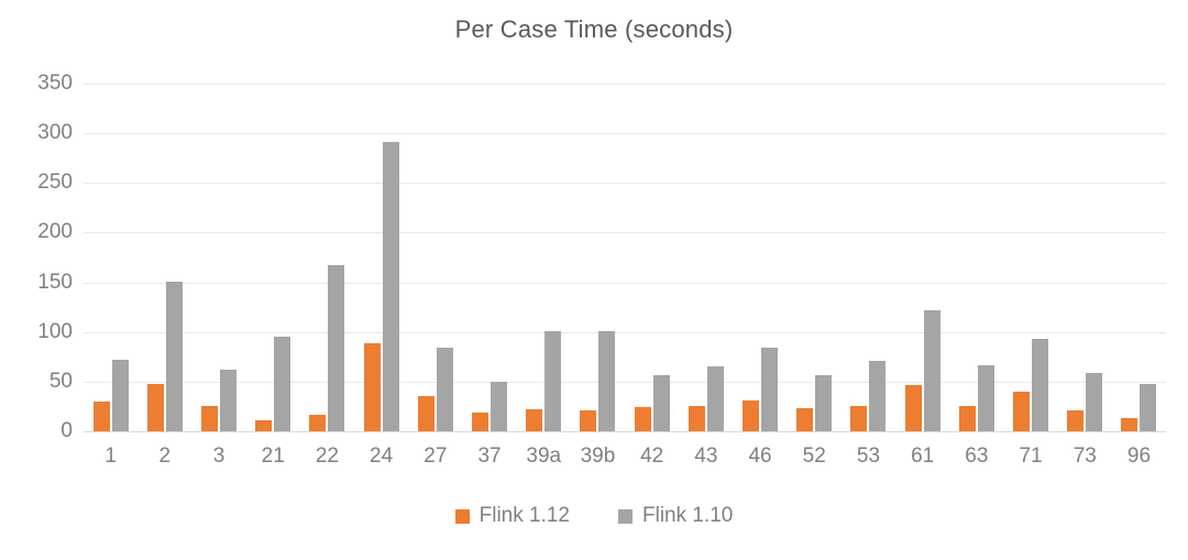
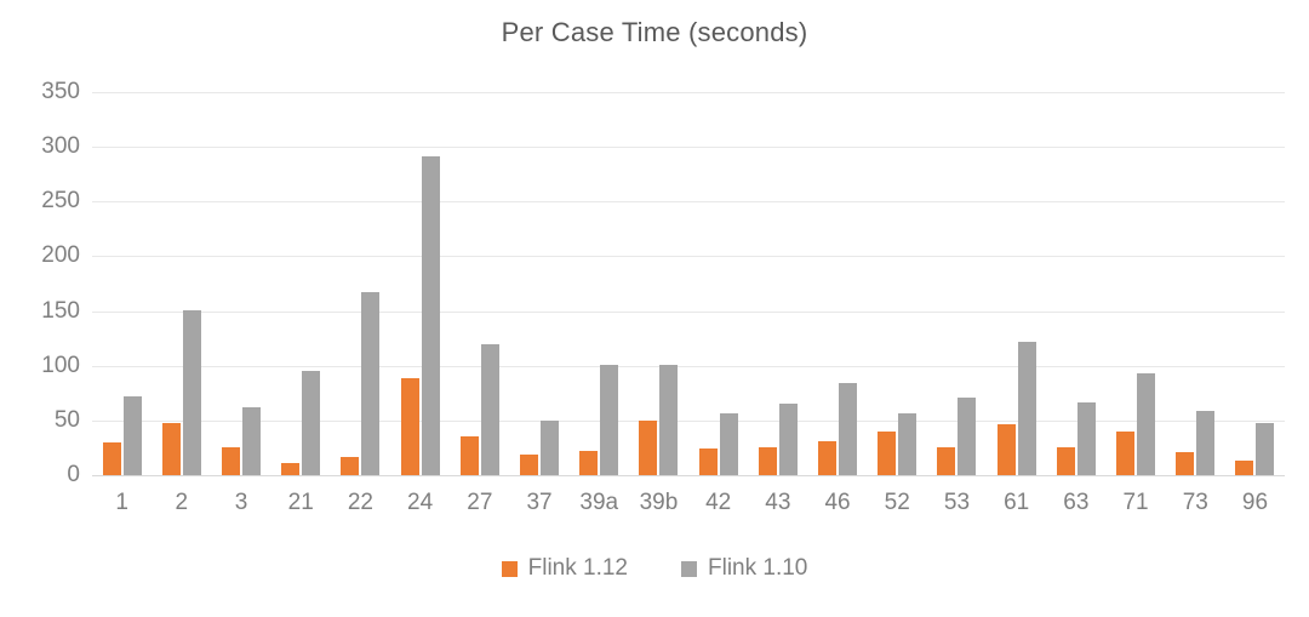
Flink 1.10/27: 80 -> 120
Flink 1.12/39b: 20 -> 50
Flink 1.12/52: 20 -> 40
